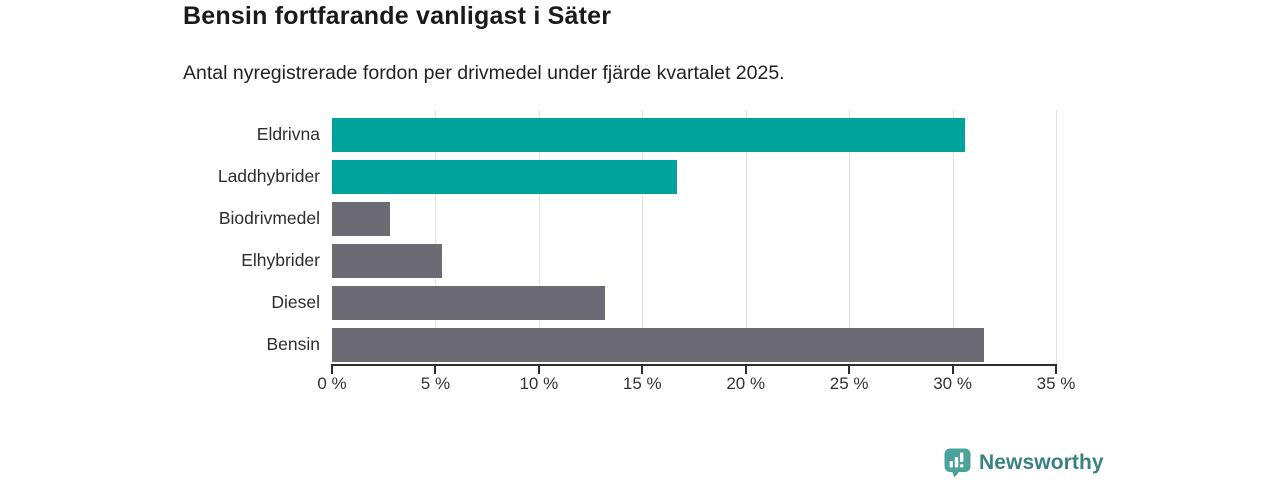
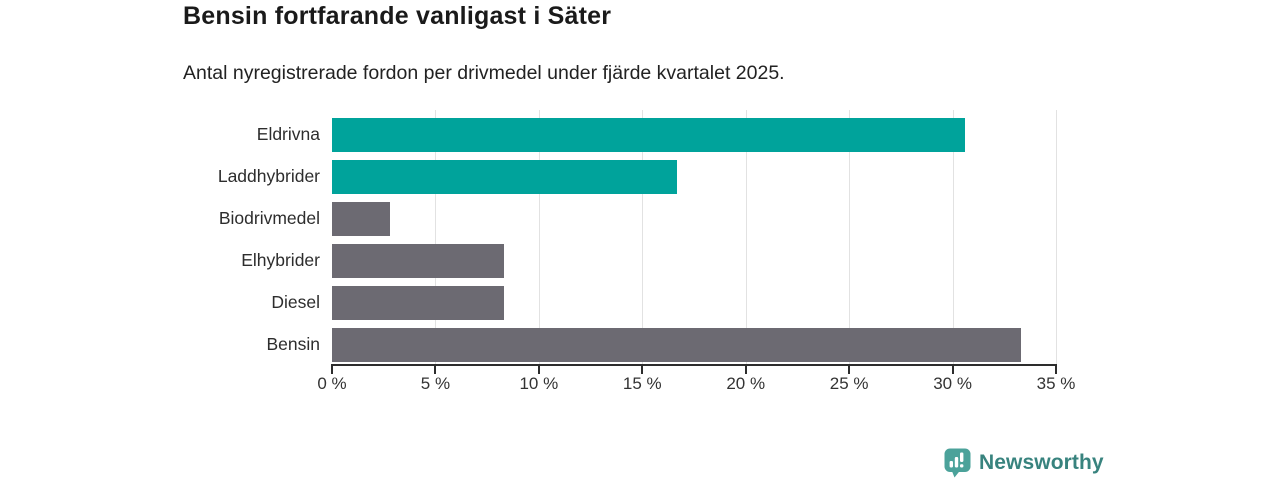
Elhybrider: 5.3% -> 8.3%
Diesel: 13.2% -> 8.3%
Bensin: 31.5% -> 33.3%
